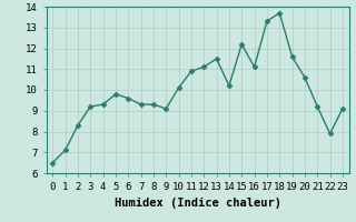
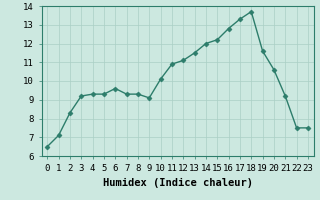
5: 9.8 -> 9.3
14: 10.2 -> 12.0
16: 11.1 -> 12.8
22: 7.9 -> 7.5
23: 9.1 -> 7.5
